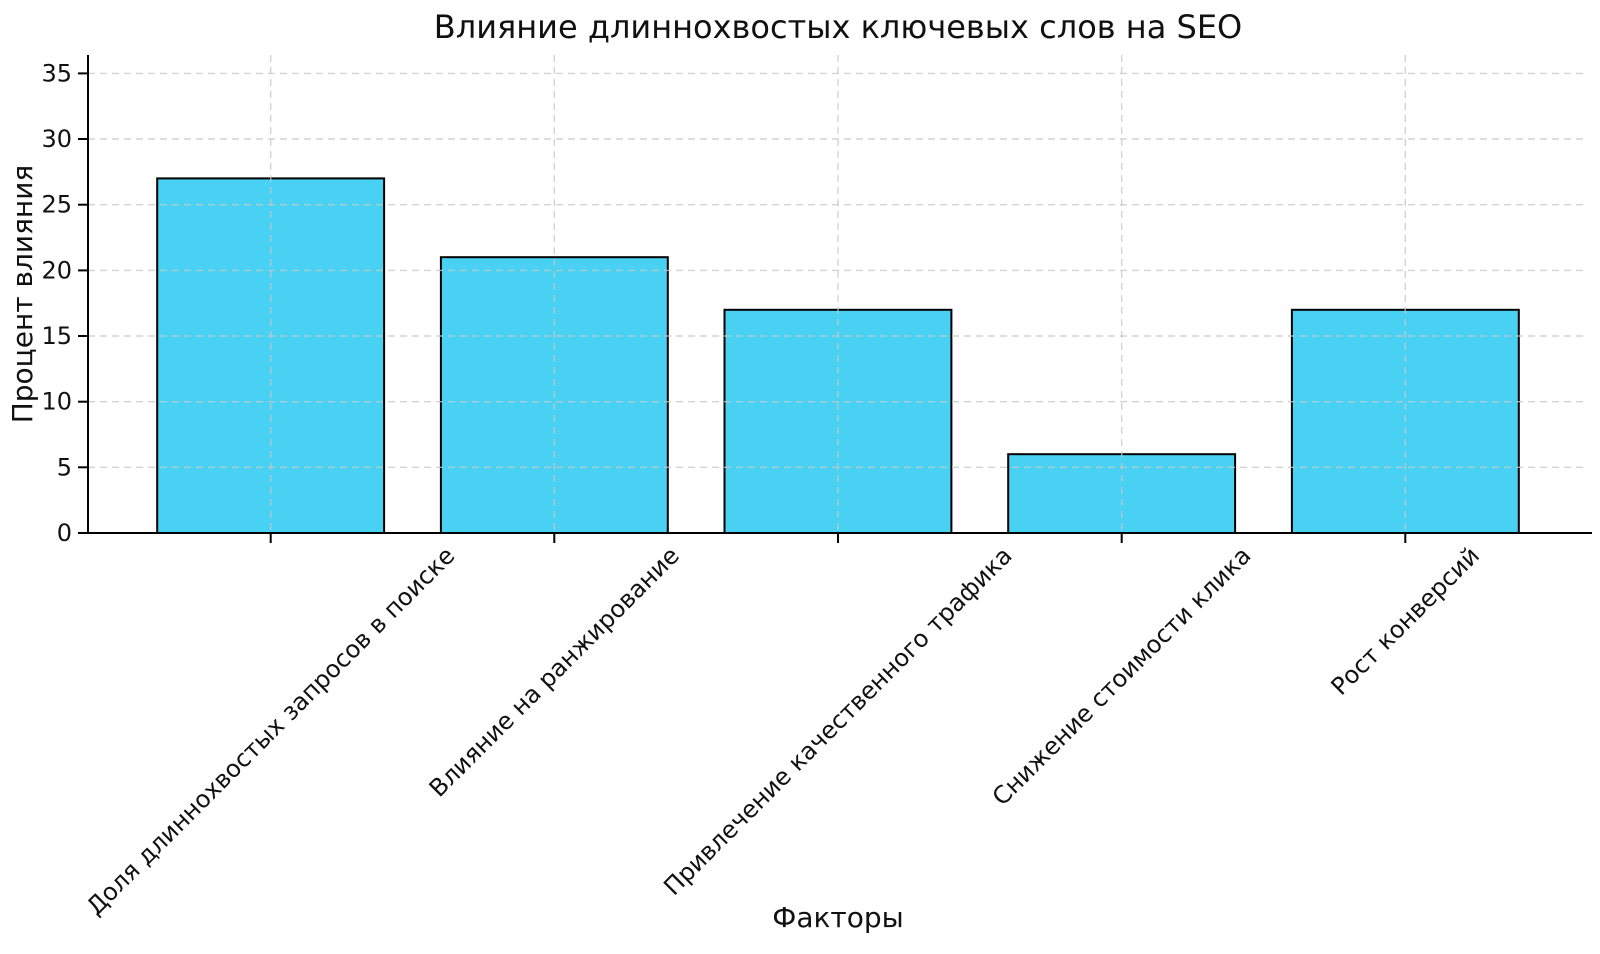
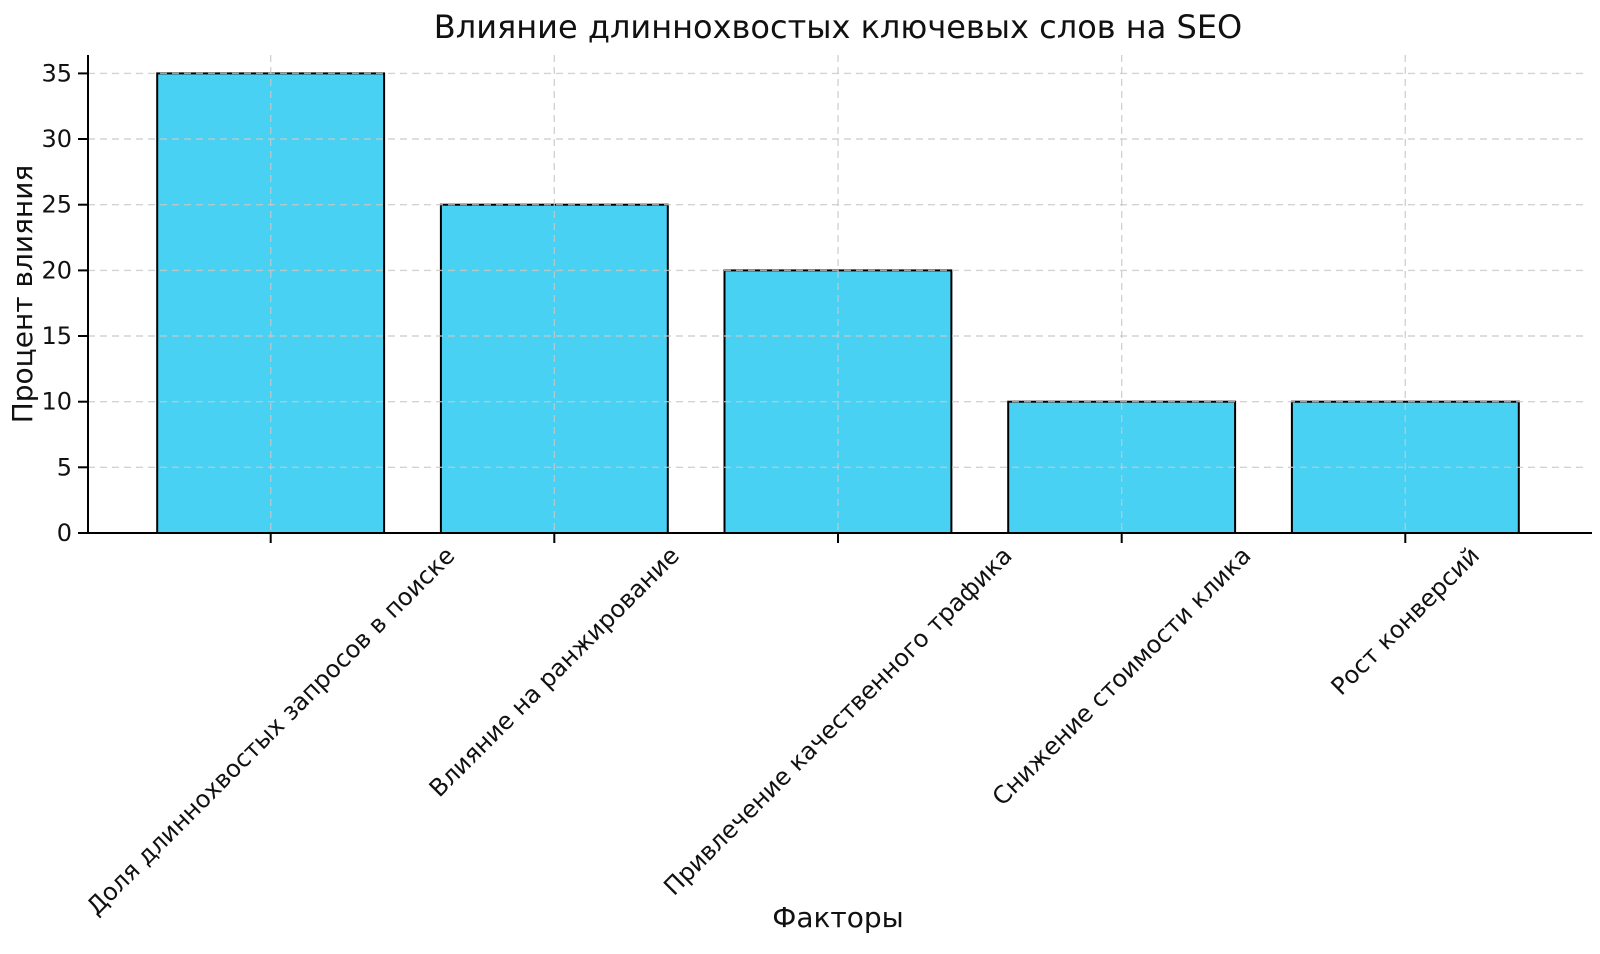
Доля длиннохвостых запросов в поиске: 27 -> 35
Влияние на ранжирование: 21 -> 25
Привлечение качественного трафика: 17 -> 20
Снижение стоимости клика: 6 -> 10
Рост конверсий: 17 -> 10
